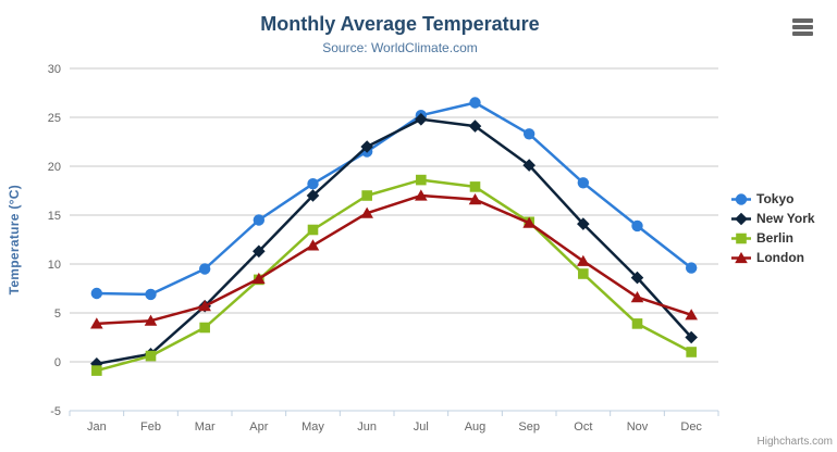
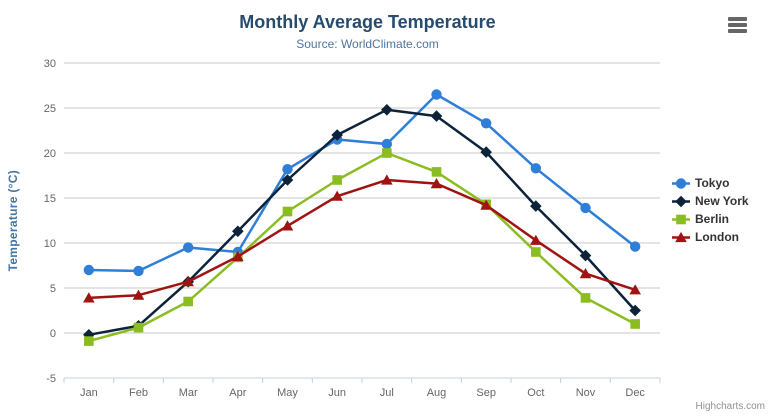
Tokyo/Apr: 14 -> 9
Tokyo/Jul: 25 -> 21
Berlin/Jul: 19 -> 20
